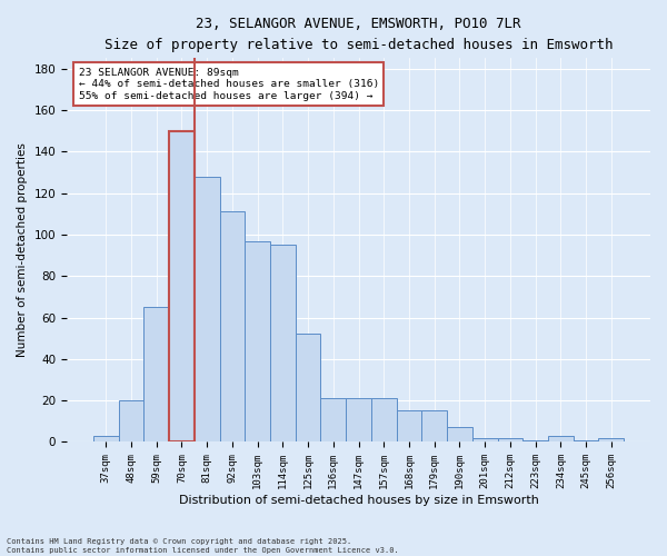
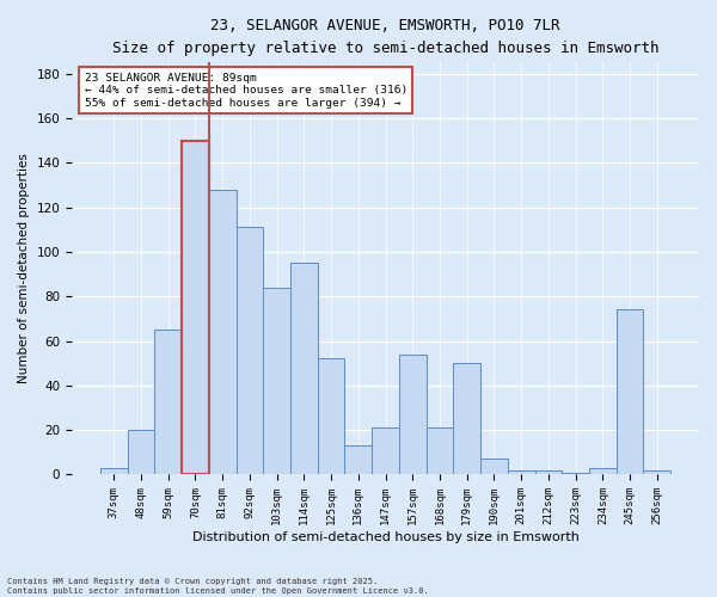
103sqm: 97 -> 84
136sqm: 21 -> 13
157sqm: 21 -> 54
168sqm: 15 -> 21
179sqm: 15 -> 50
245sqm: 1 -> 74
